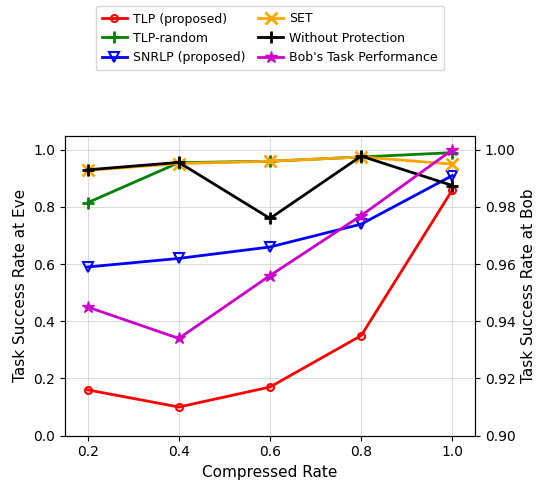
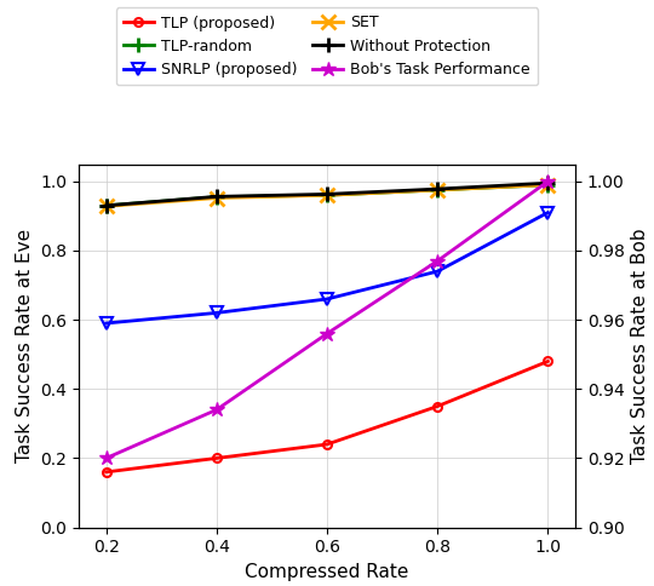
TLP-random/0.2: 0.815 -> 0.930
Bob's Task Performance/0.2: 0.945 -> 0.920
TLP (proposed)/0.4: 0.10 -> 0.20
TLP (proposed)/0.6: 0.17 -> 0.24
Without Protection/0.6: 0.760 -> 0.963
TLP (proposed)/1.0: 0.86 -> 0.48
SET/1.0: 0.950 -> 0.990
Without Protection/1.0: 0.875 -> 0.995
